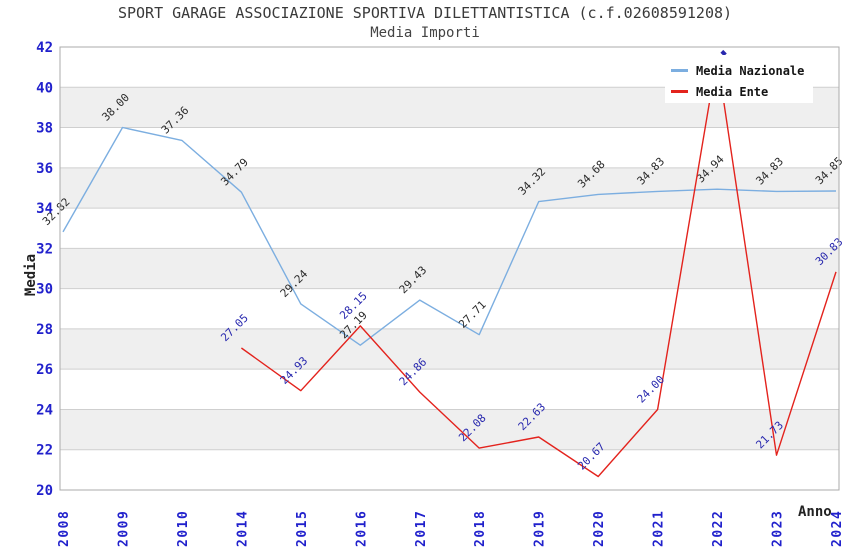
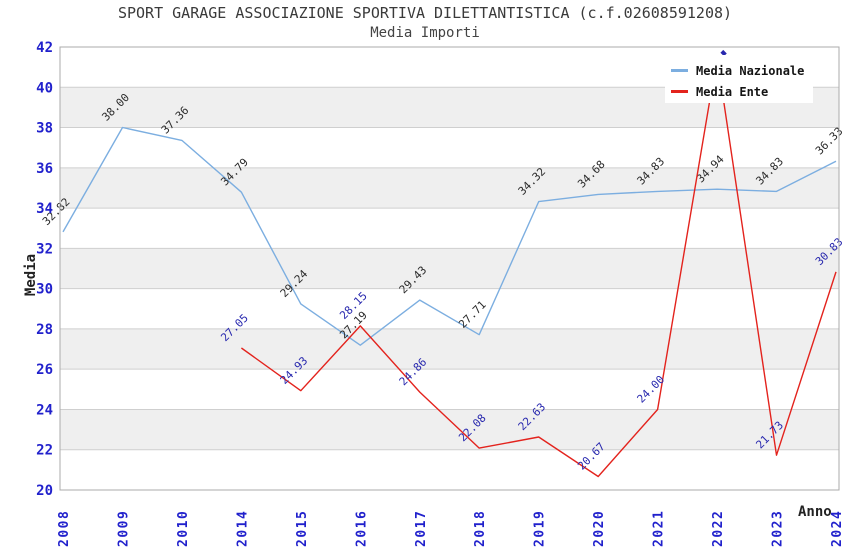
Media Nazionale/2024: 34.85 -> 36.33
